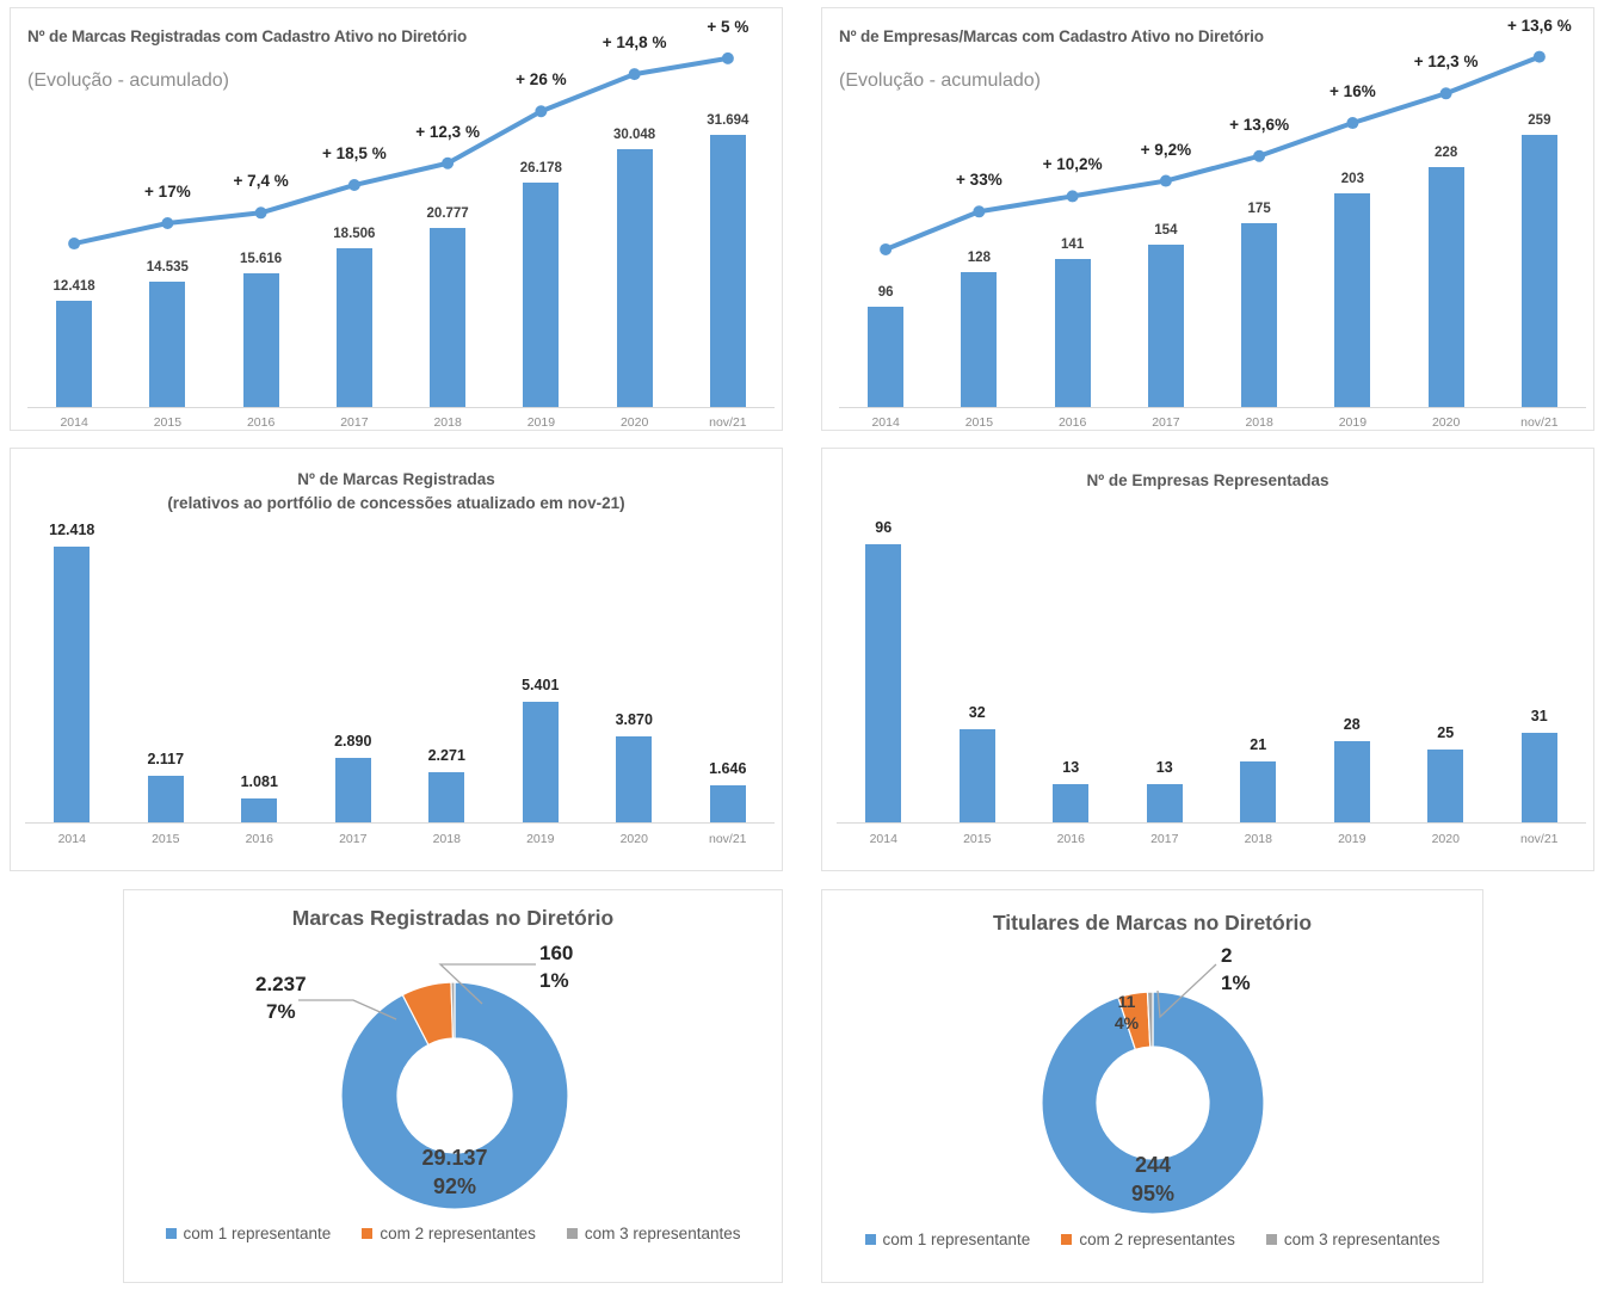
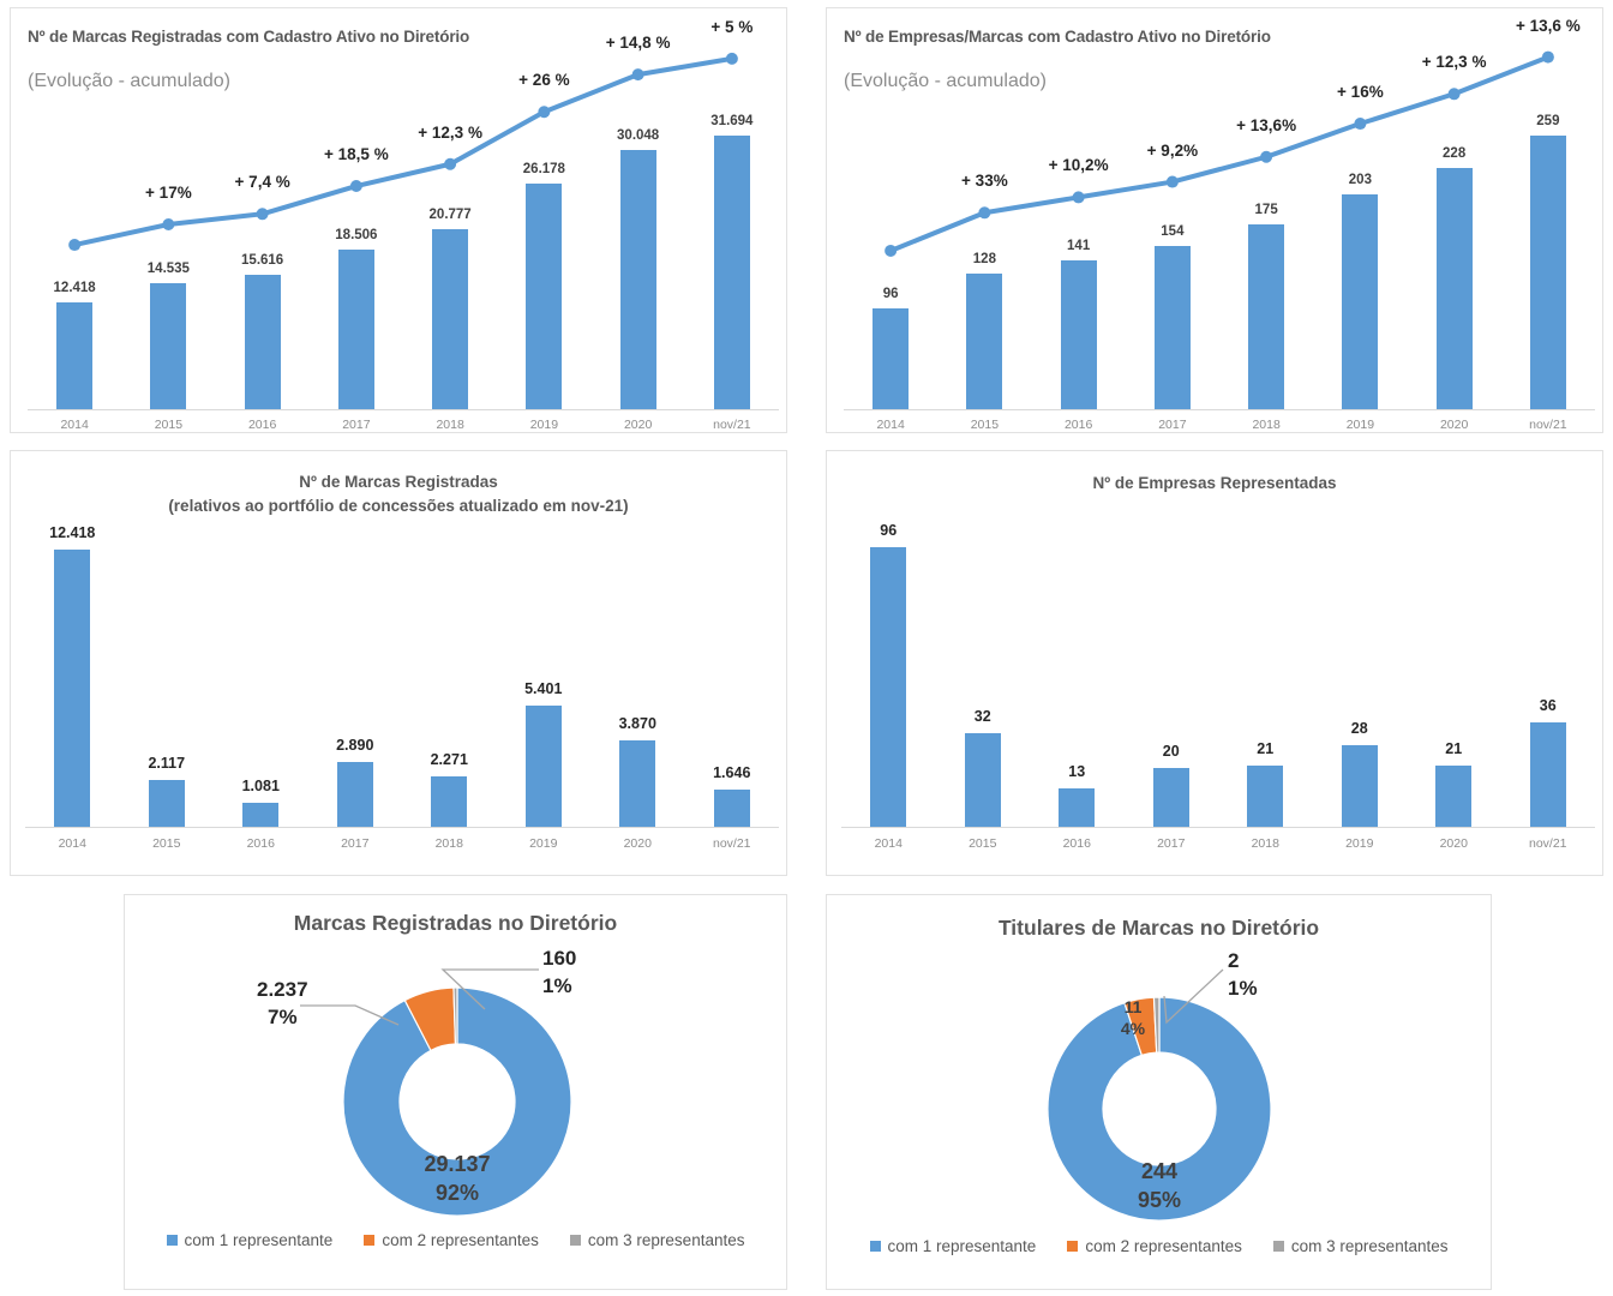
Nº de Empresas Representadas/2017: 13 -> 20
Nº de Empresas Representadas/2020: 25 -> 21
Nº de Empresas Representadas/nov/21: 31 -> 36
